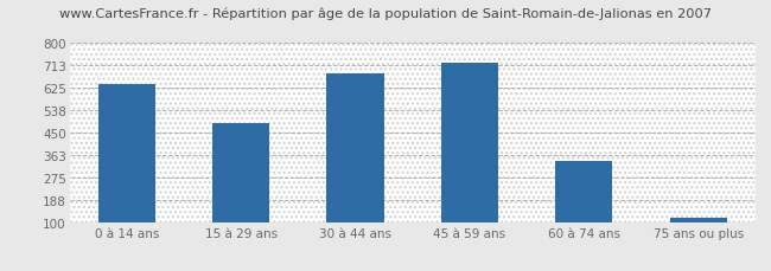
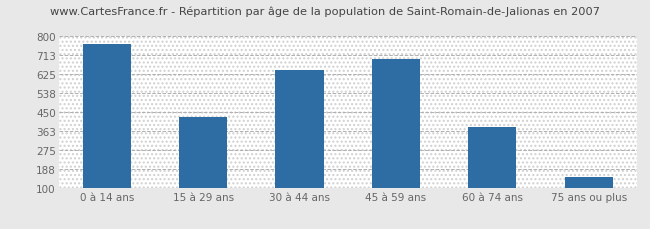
0 à 14 ans: 638 -> 760
15 à 29 ans: 487 -> 425
30 à 44 ans: 677 -> 640
45 à 59 ans: 721 -> 695
60 à 74 ans: 338 -> 380
75 ans ou plus: 117 -> 150
